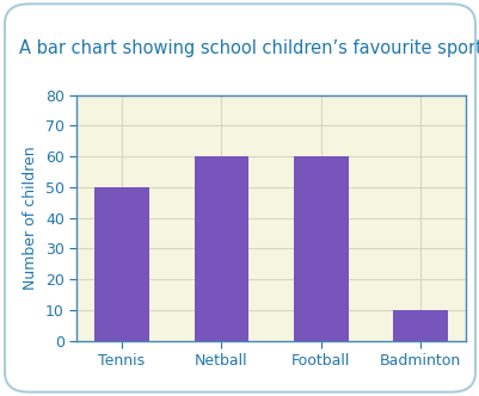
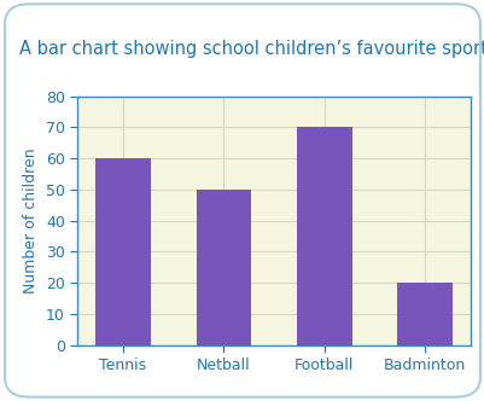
Tennis: 50 -> 60
Netball: 60 -> 50
Football: 60 -> 70
Badminton: 10 -> 20
